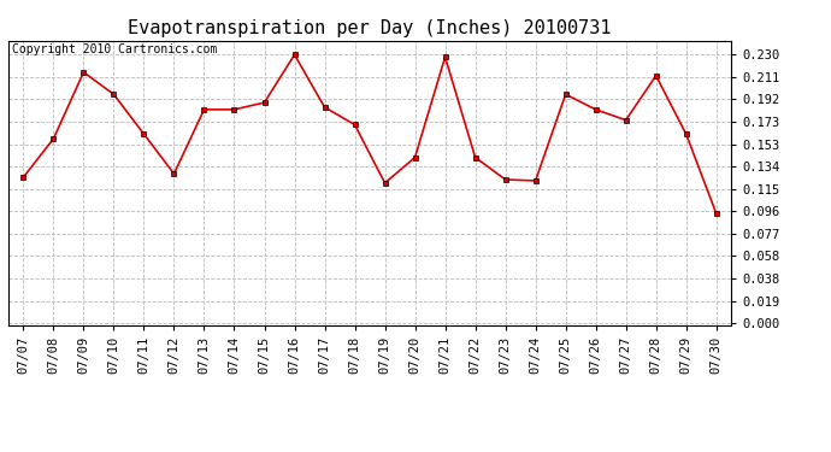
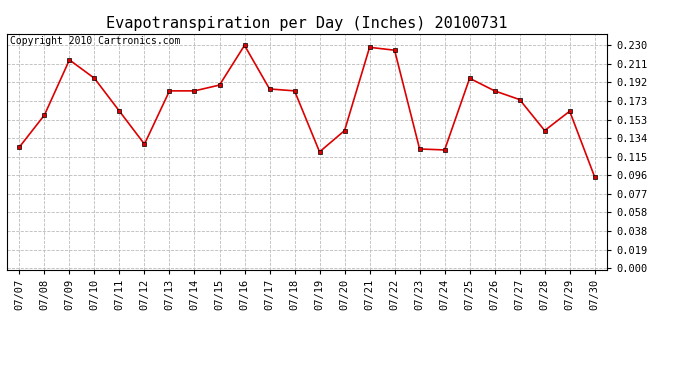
07/18: 0.170 -> 0.183
07/22: 0.142 -> 0.225
07/28: 0.212 -> 0.142
